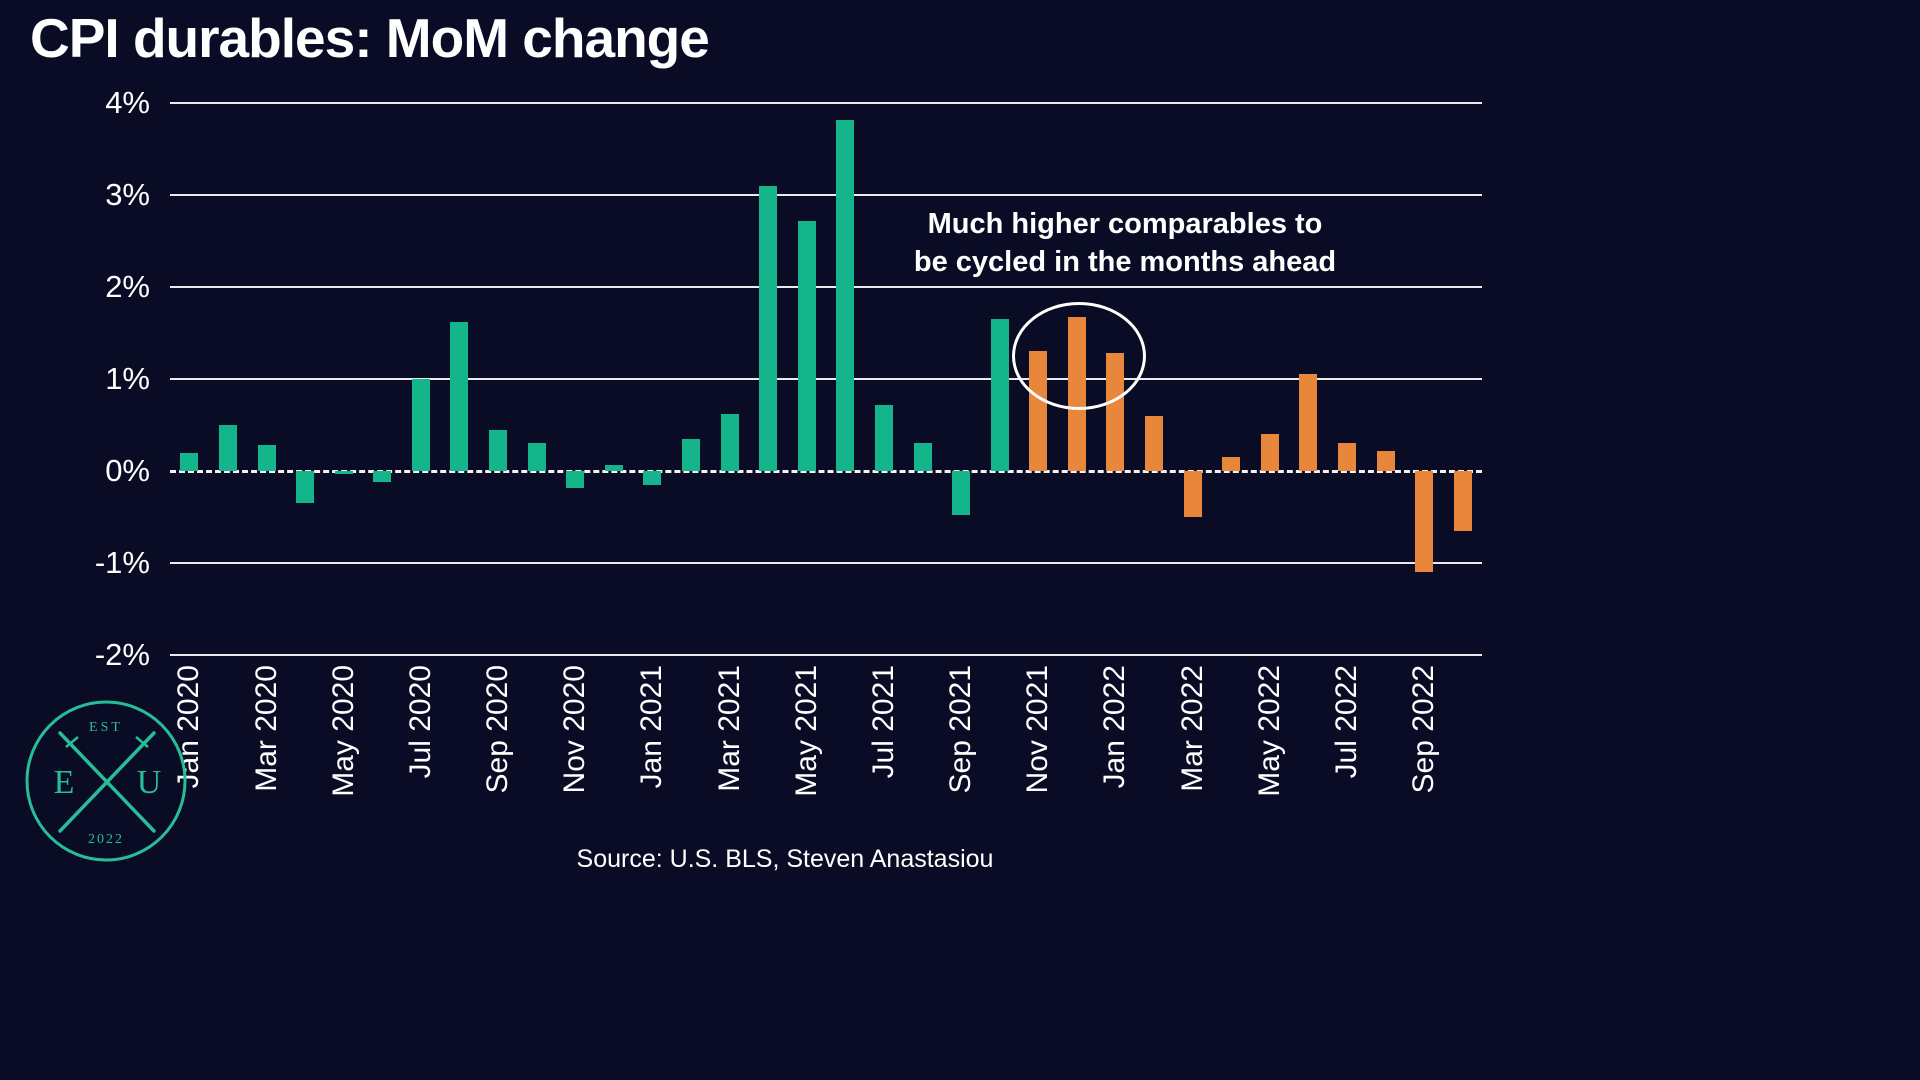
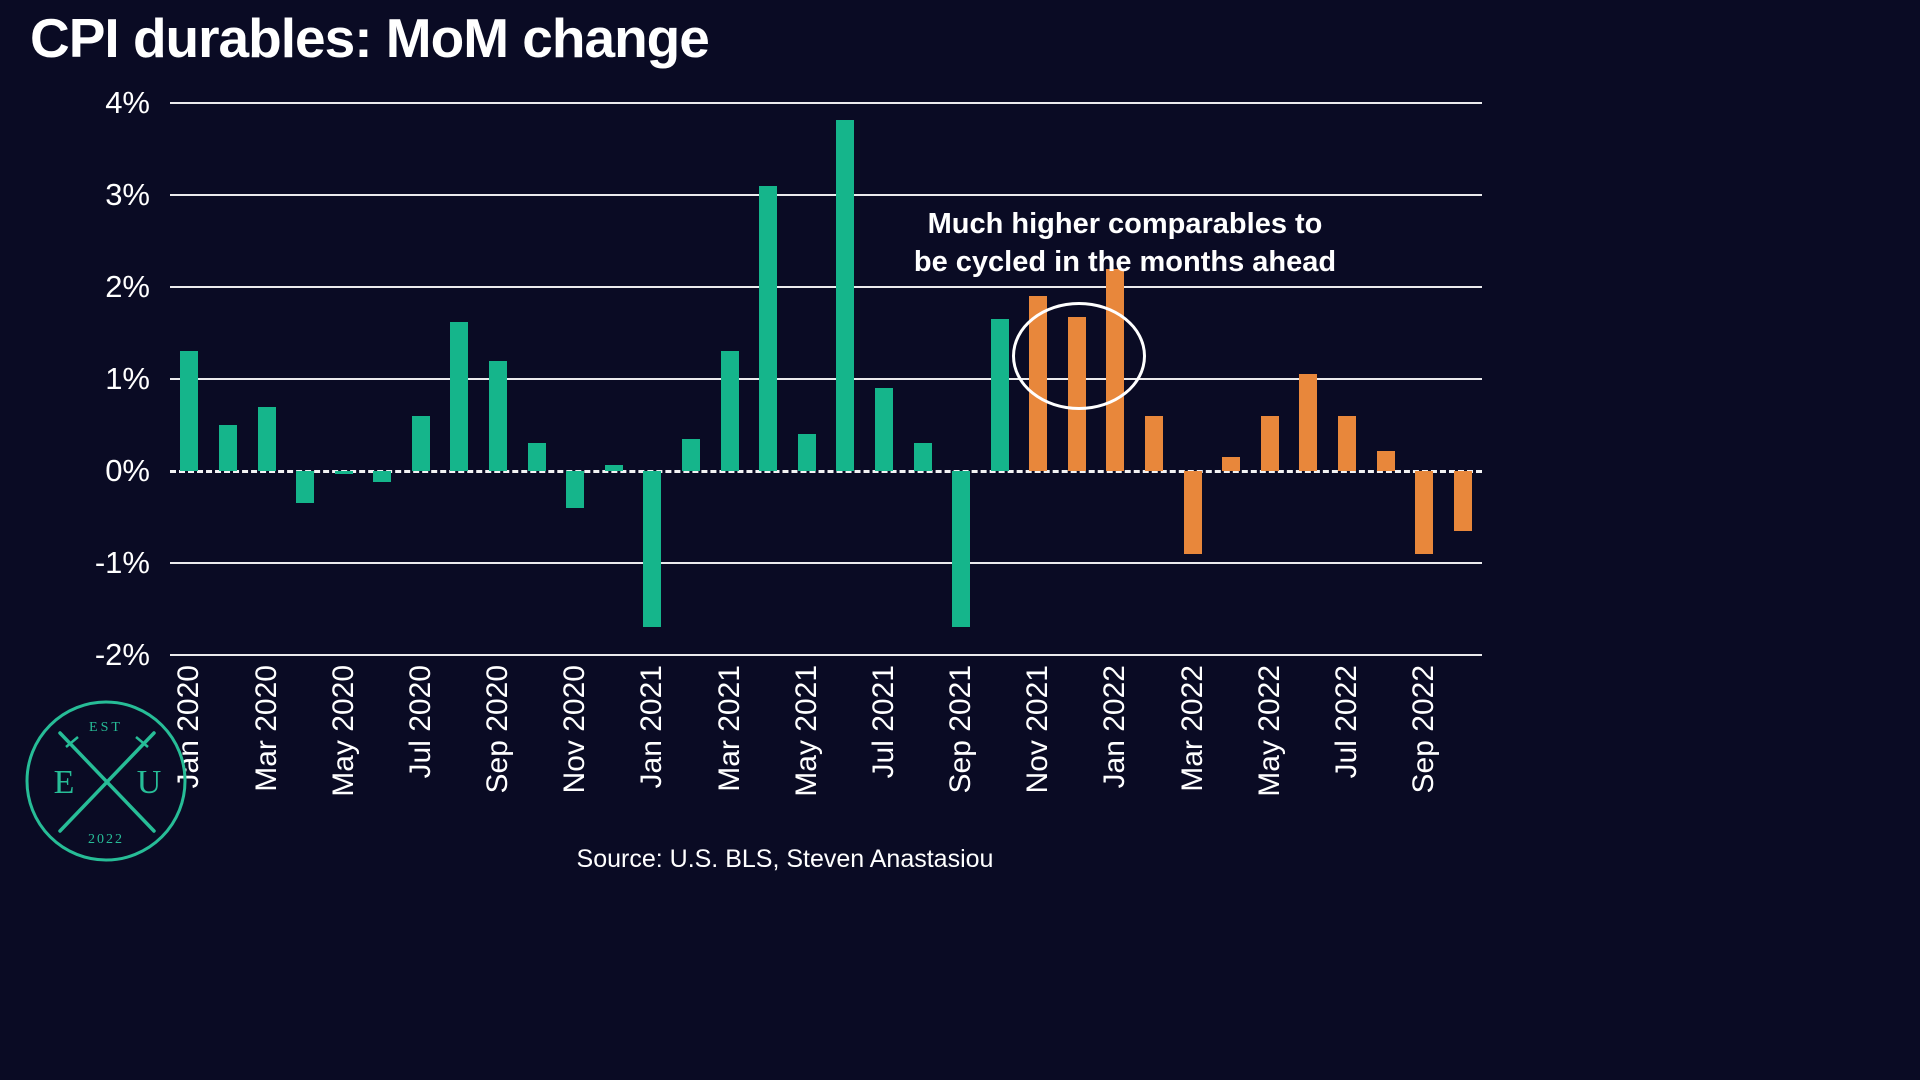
Jan 2020: 0.2% -> 1.3%
Mar 2020: 0.3% -> 0.7%
Jul 2020: 1.0% -> 0.6%
Sep 2020: 0.5% -> 1.2%
Nov 2020: -0.2% -> -0.4%
Jan 2021: -0.1% -> -1.7%
Mar 2021: 0.6% -> 1.3%
May 2021: 2.7% -> 0.4%
Jul 2021: 0.7% -> 0.9%
Sep 2021: -0.5% -> -1.7%
Nov 2021: 1.3% -> 1.9%
Jan 2022: 1.3% -> 2.2%
Mar 2022: -0.5% -> -0.9%
May 2022: 0.4% -> 0.6%
Jul 2022: 0.3% -> 0.6%
Sep 2022: -1.1% -> -0.9%
